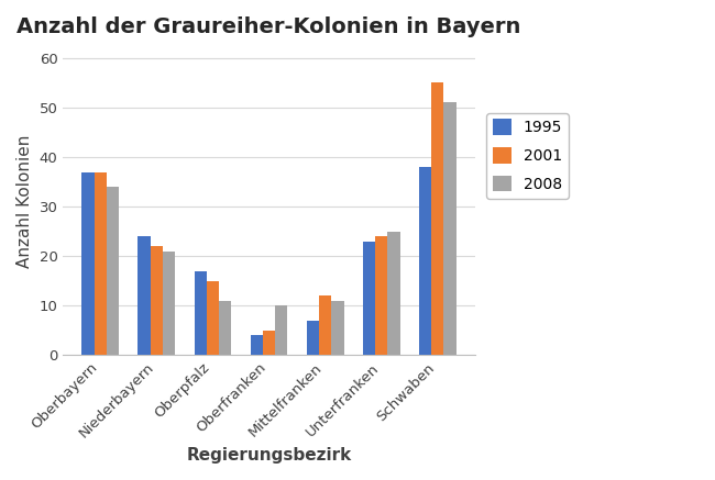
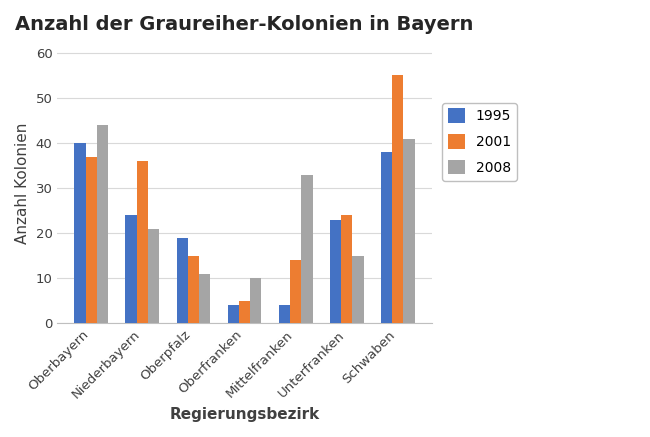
1995/Oberbayern: 37 -> 40
2008/Oberbayern: 34 -> 44
2001/Niederbayern: 22 -> 36
1995/Oberpfalz: 17 -> 19
1995/Mittelfranken: 7 -> 4
2001/Mittelfranken: 12 -> 14
2008/Mittelfranken: 11 -> 33
2008/Unterfranken: 25 -> 15
2008/Schwaben: 51 -> 41
